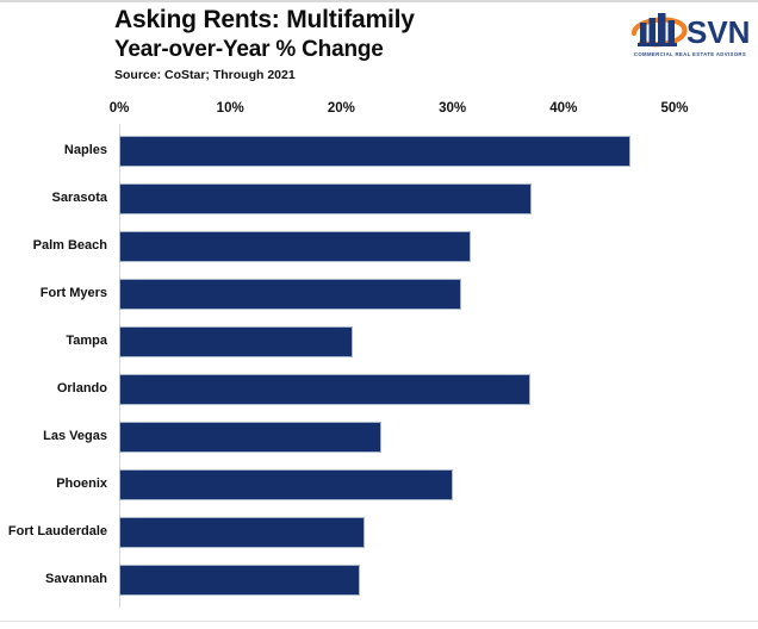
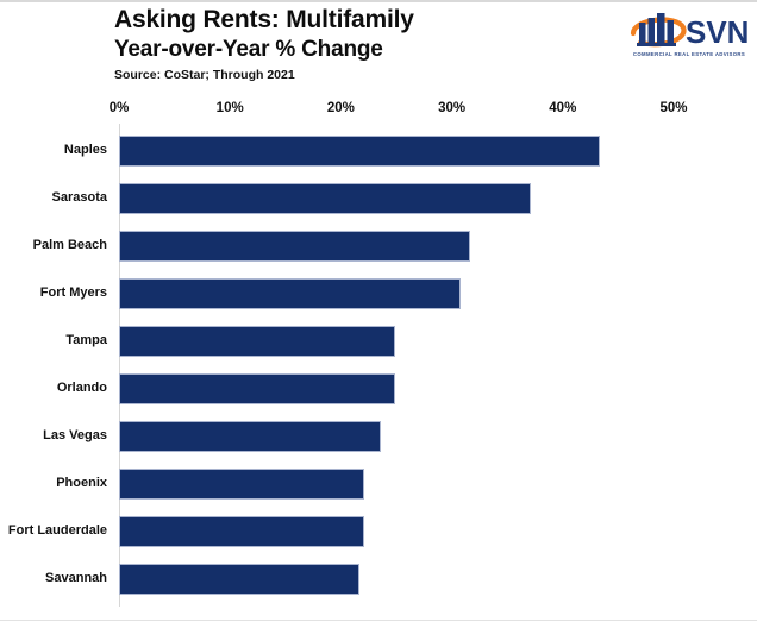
Naples: 46% -> 43%
Tampa: 21% -> 25%
Orlando: 37% -> 25%
Phoenix: 30% -> 22%
